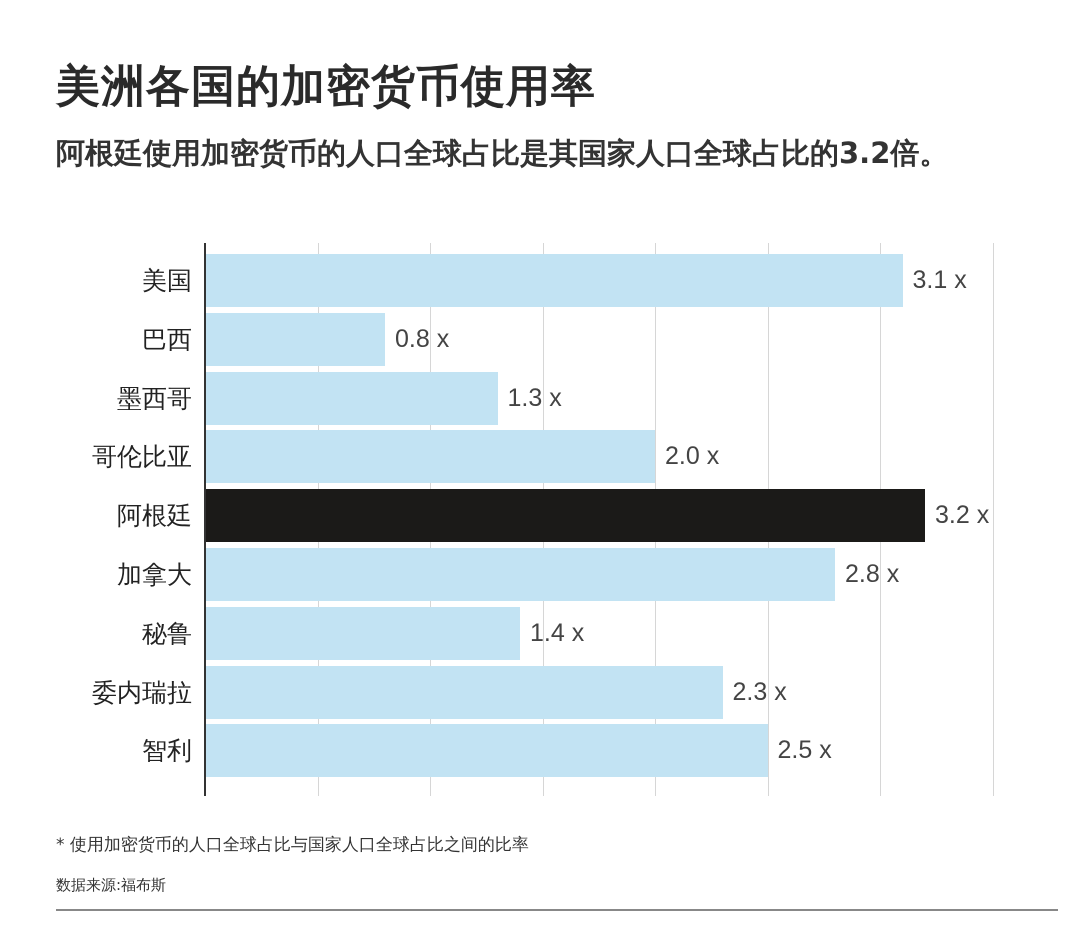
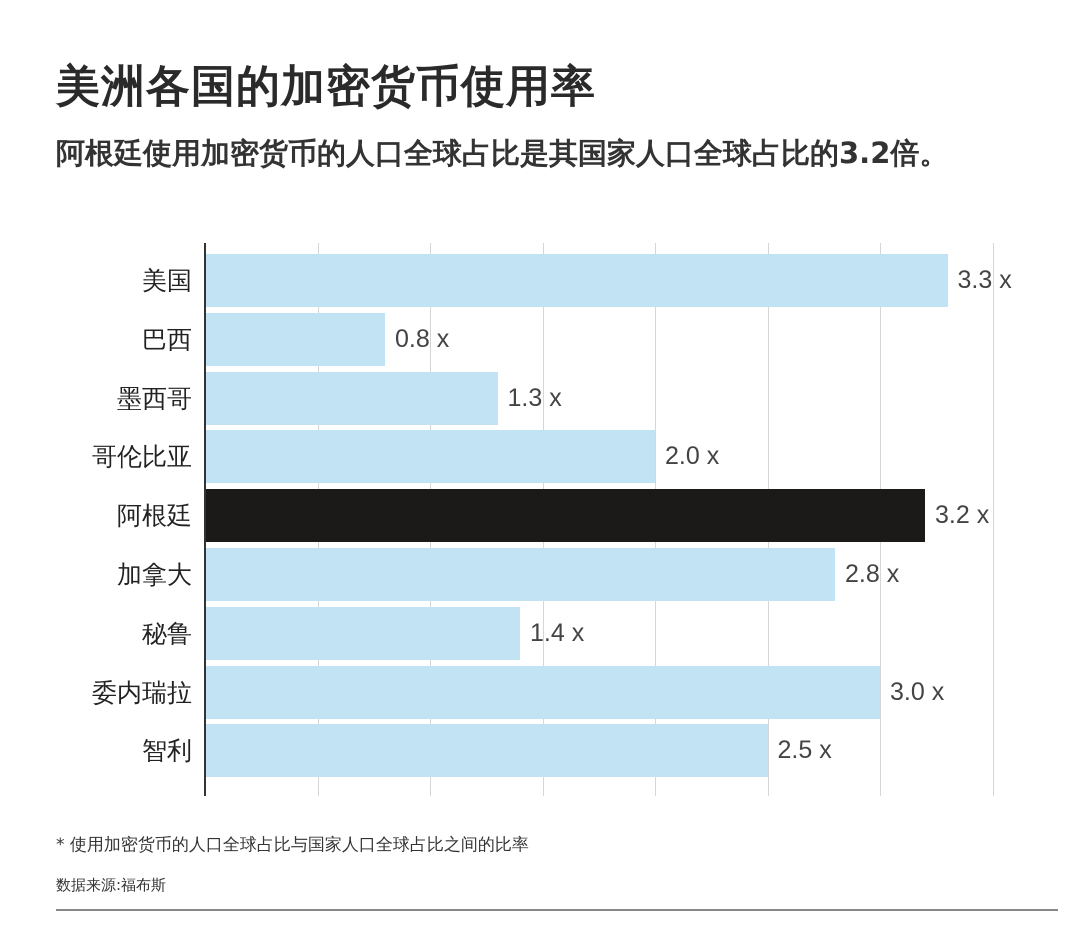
美国: 3.1 -> 3.3
委内瑞拉: 2.3 -> 3.0
